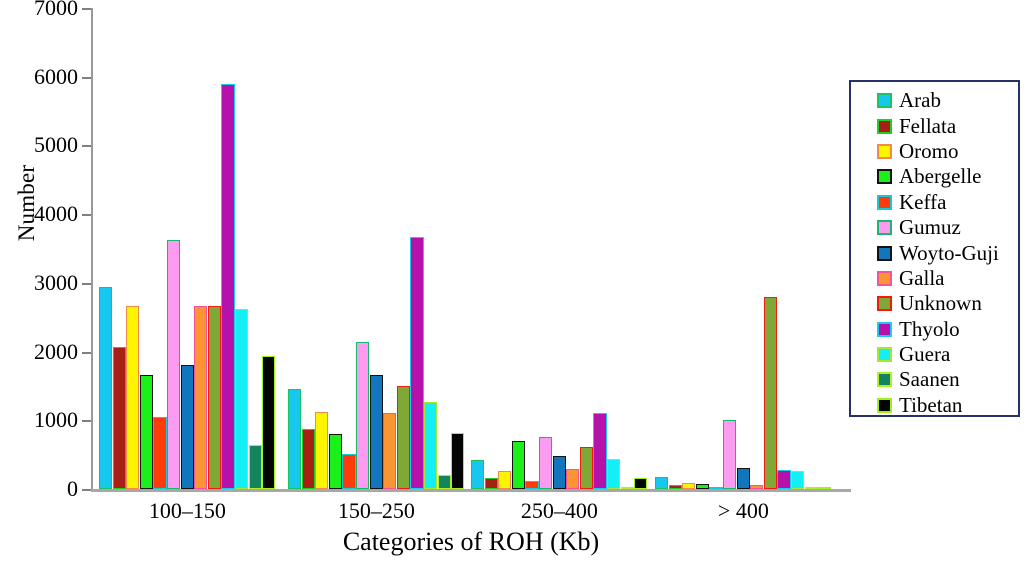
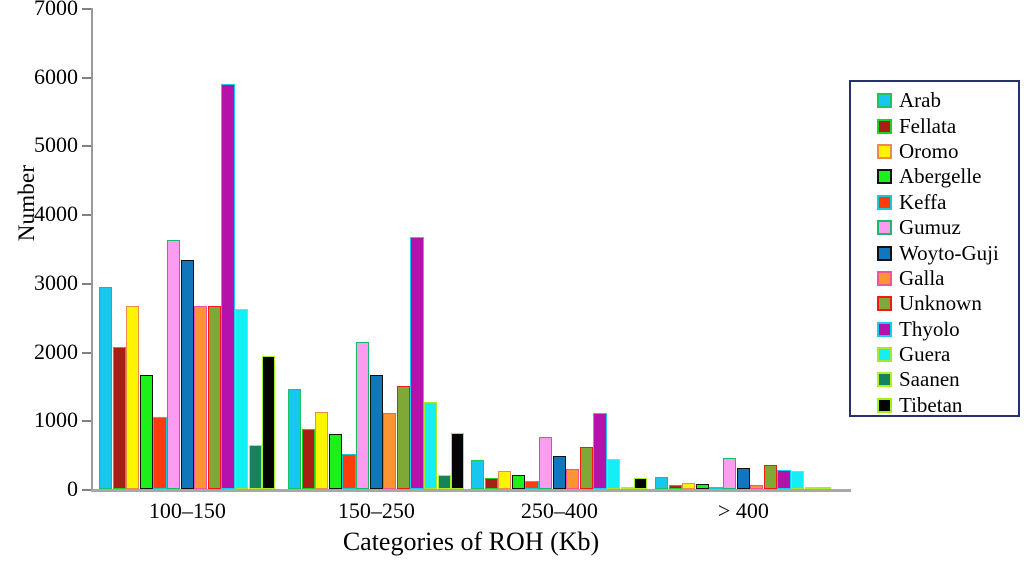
Woyto-Guji/100–150: 1800 -> 3300
Abergelle/250–400: 700 -> 200
Gumuz/> 400: 1000 -> 400
Unknown/> 400: 2800 -> 400
